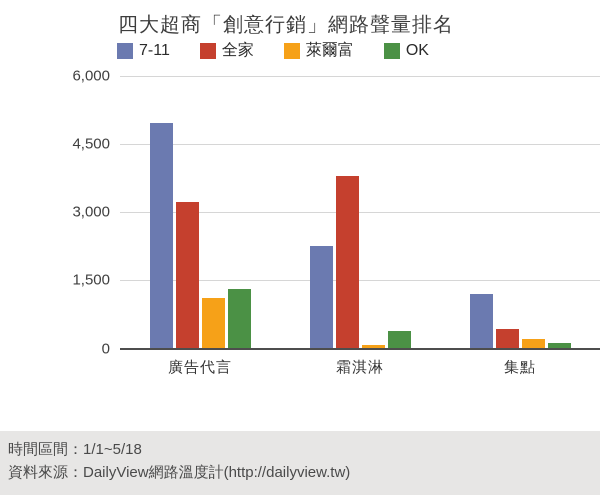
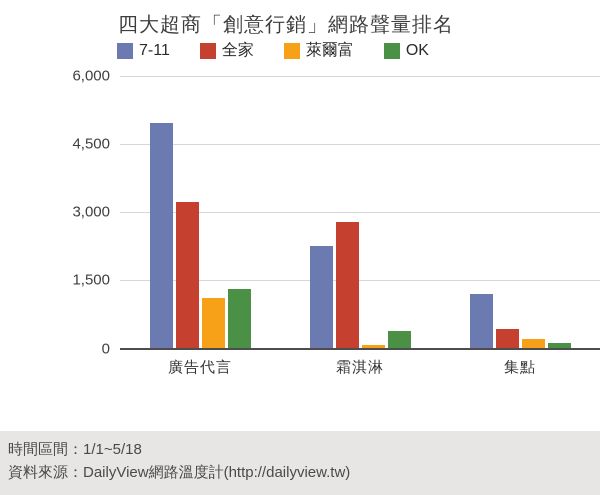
全家/霜淇淋: 3800 -> 2800
